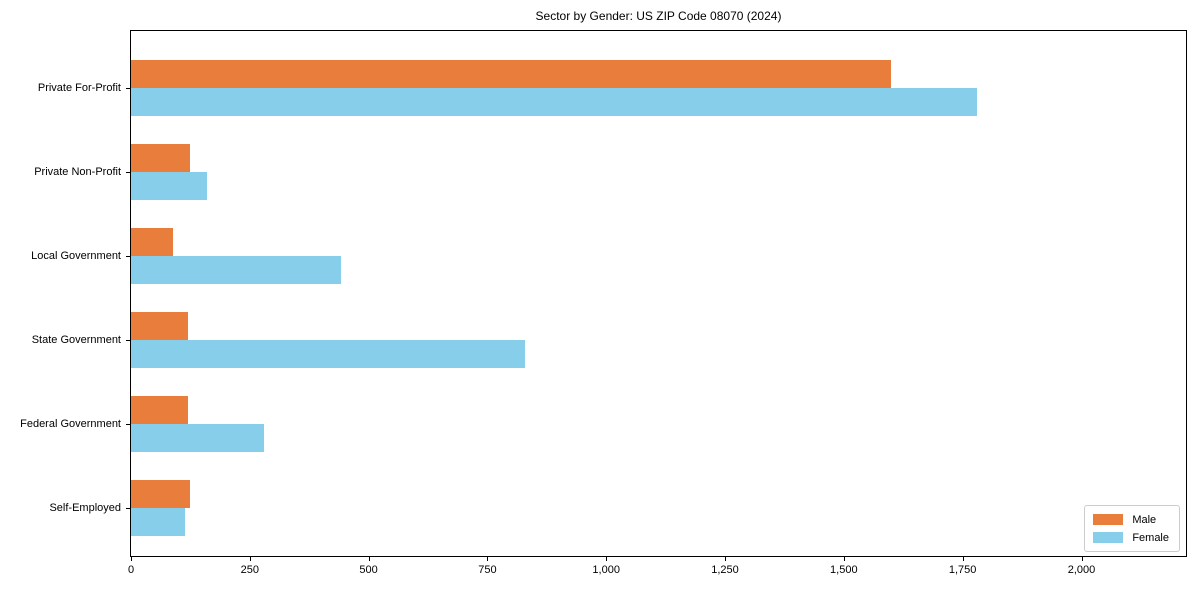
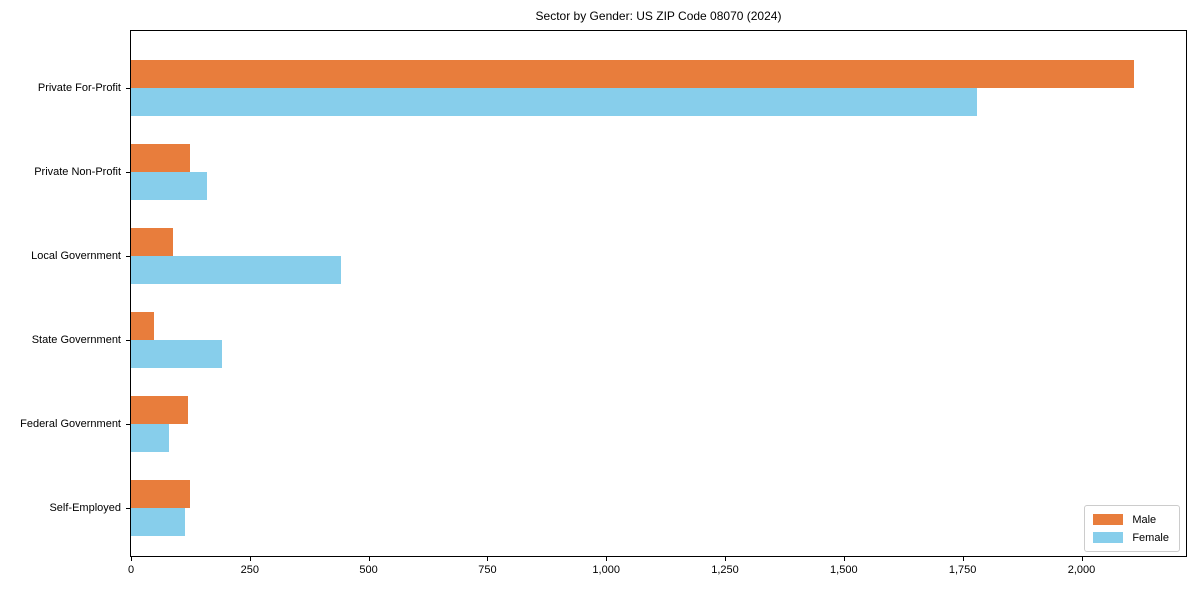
Male/Private For-Profit: 1600 -> 2110
Male/State Government: 120 -> 50
Female/State Government: 830 -> 190
Female/Federal Government: 280 -> 80
